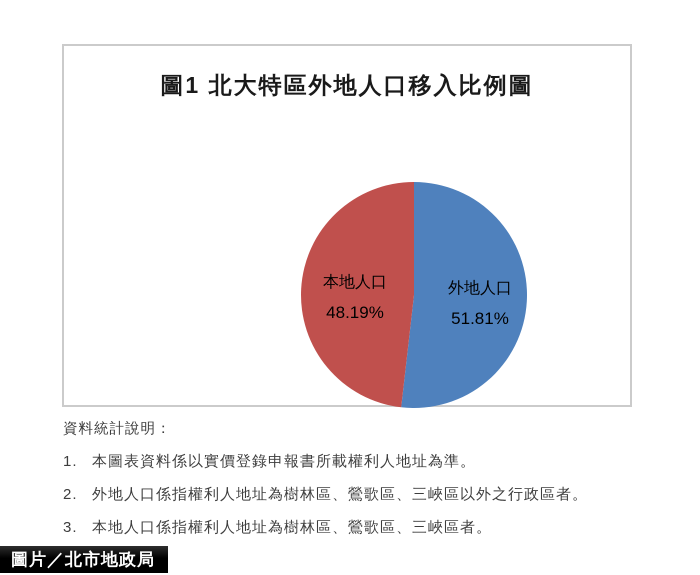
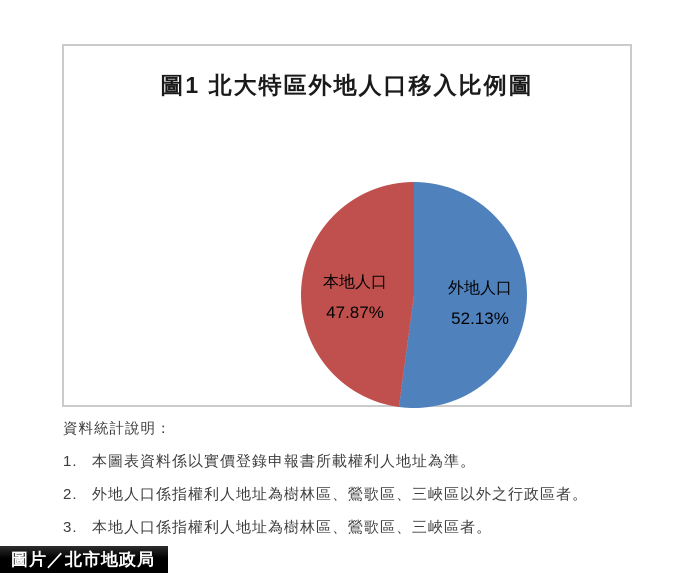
外地人口: 51.81% -> 52.13%
本地人口: 48.19% -> 47.87%
